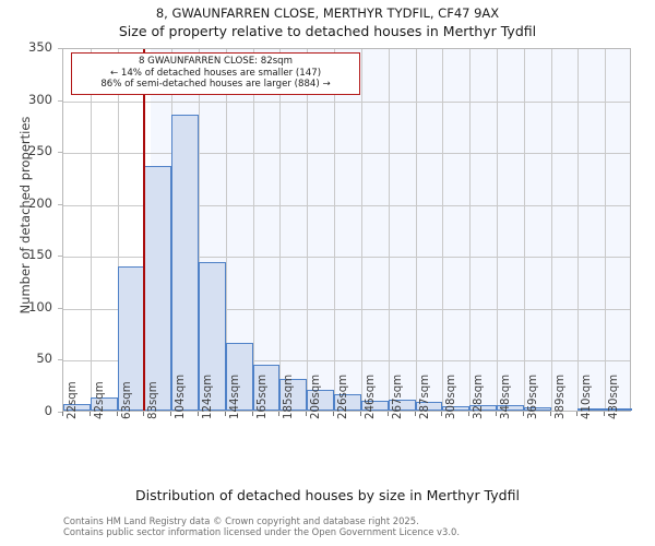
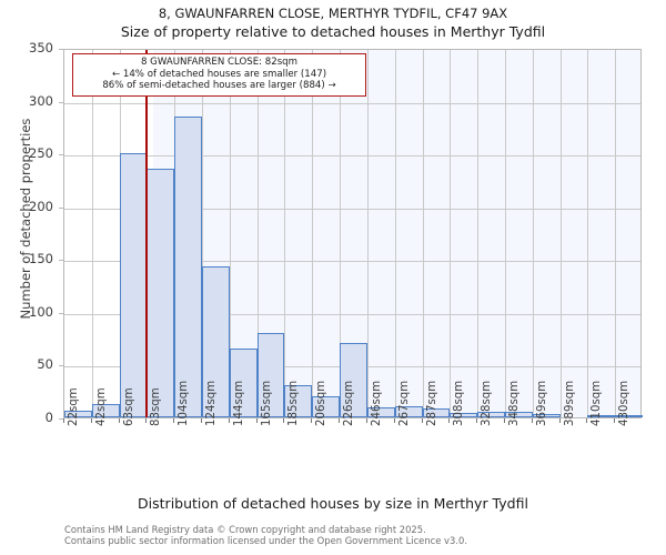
63sqm: 140 -> 250
165sqm: 40 -> 80
226sqm: 20 -> 70
